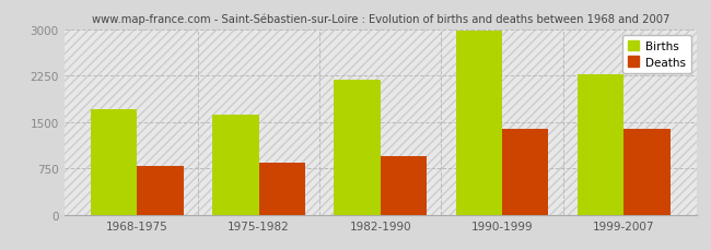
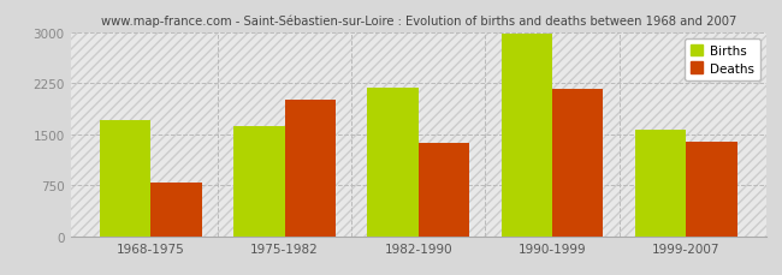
Deaths/1975-1982: 840 -> 2000
Deaths/1982-1990: 950 -> 1380
Deaths/1990-1999: 1390 -> 2160
Births/1999-2007: 2280 -> 1560
